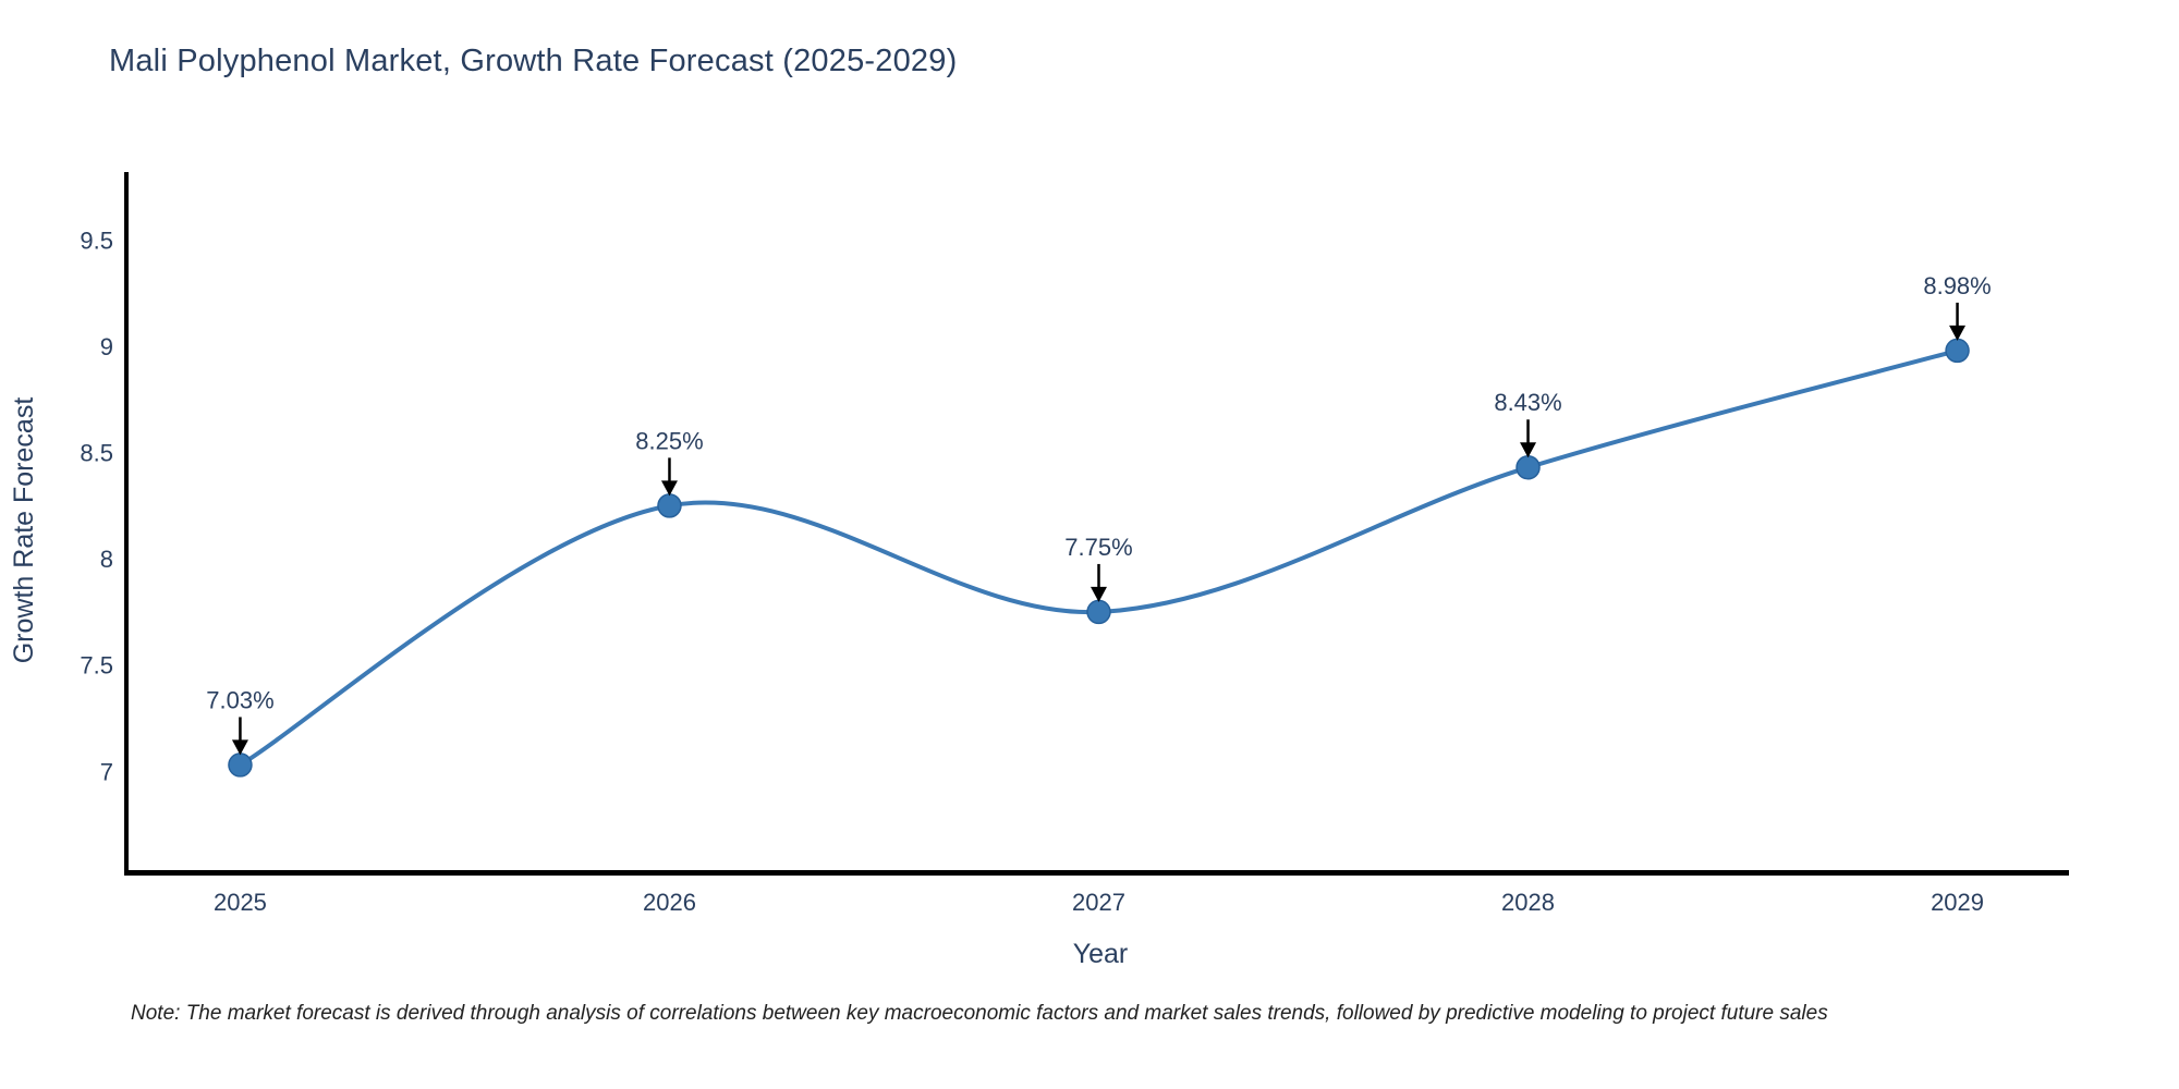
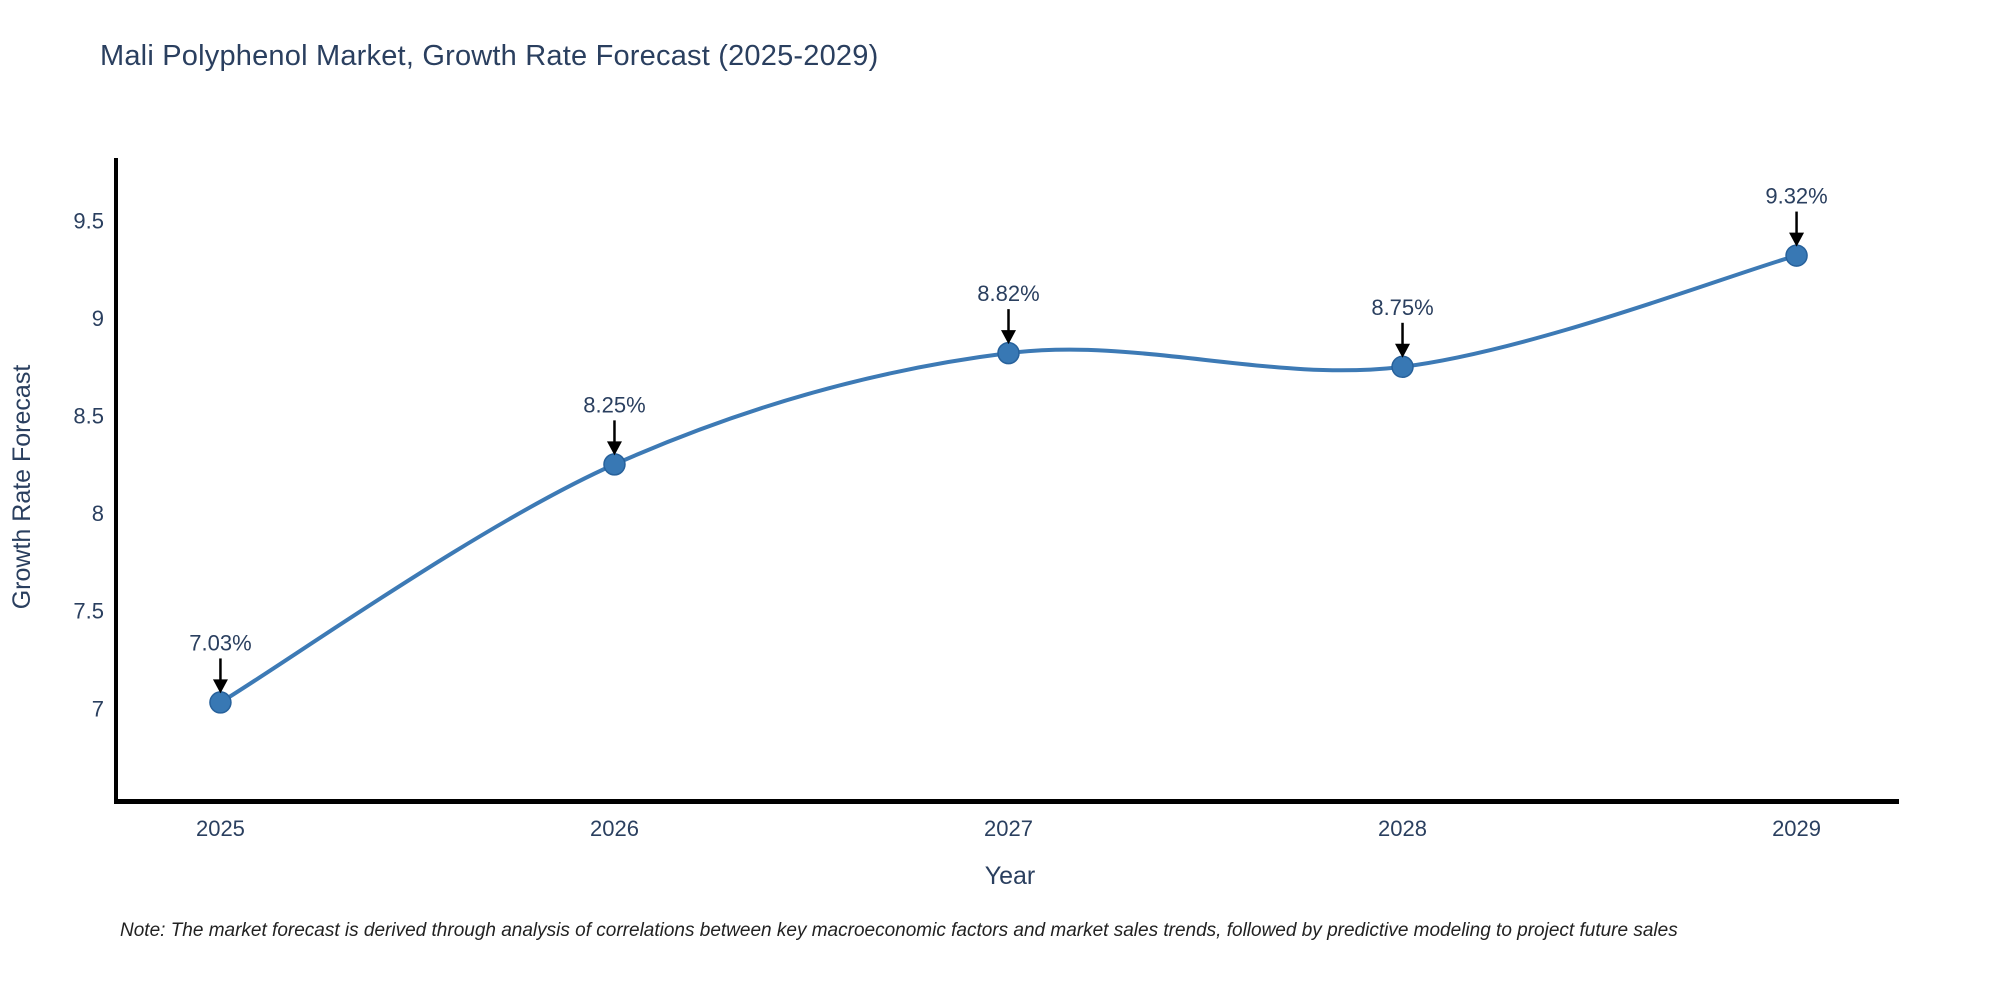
2027: 7.75% -> 8.82%
2028: 8.43% -> 8.75%
2029: 8.98% -> 9.32%
